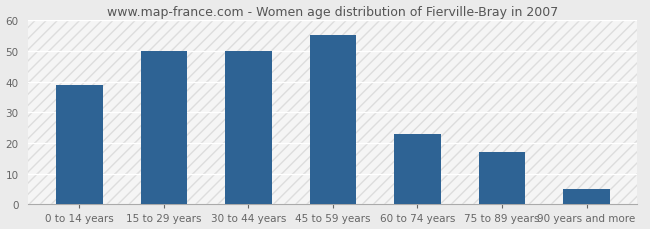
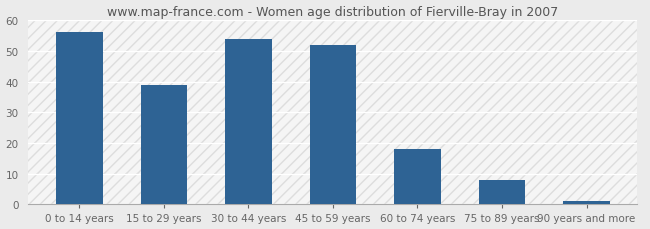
0 to 14 years: 39 -> 56
15 to 29 years: 50 -> 39
30 to 44 years: 50 -> 54
45 to 59 years: 55 -> 52
60 to 74 years: 23 -> 18
75 to 89 years: 17 -> 8
90 years and more: 5 -> 1
